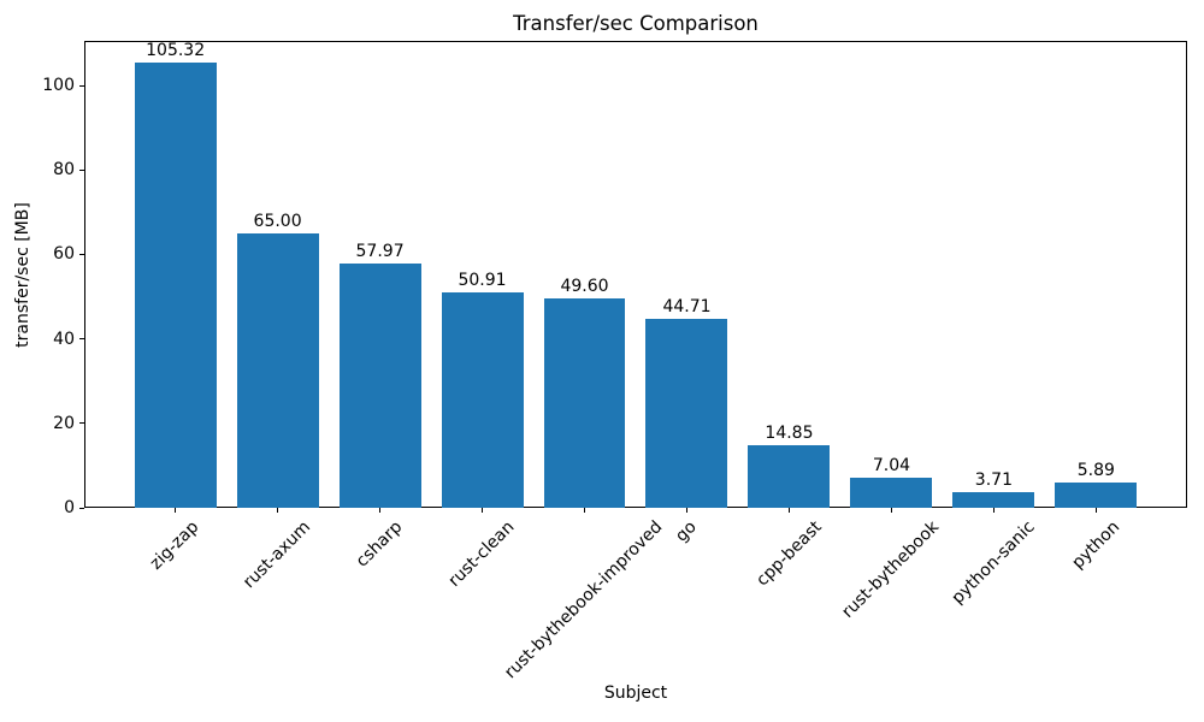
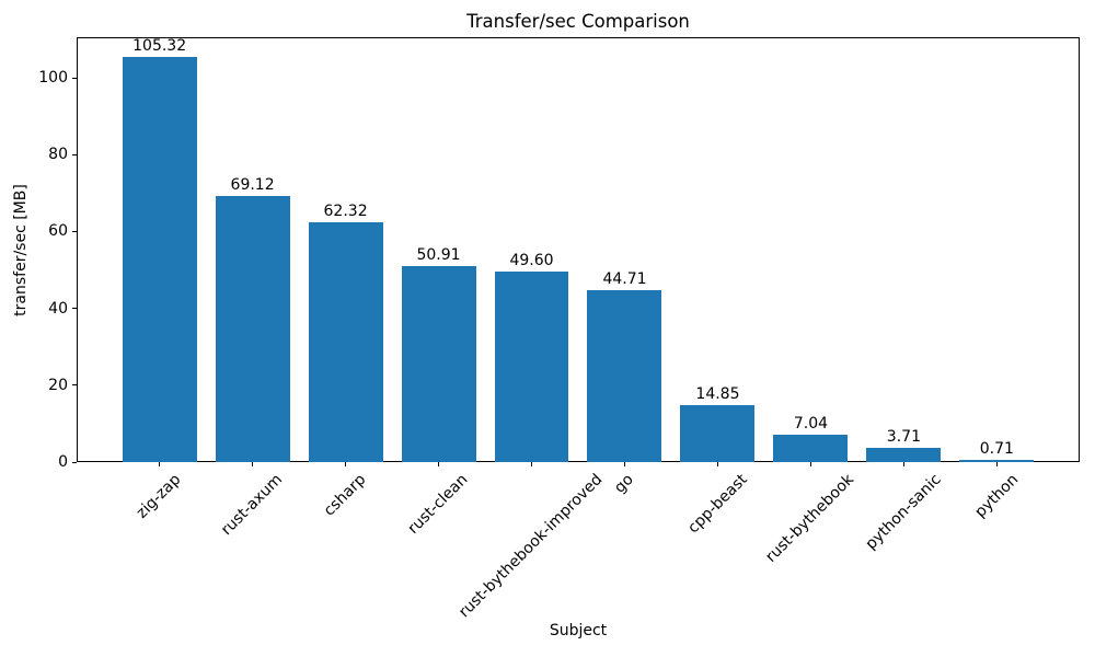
rust-axum: 65.00 -> 69.12
csharp: 57.97 -> 62.32
python: 5.89 -> 0.71
